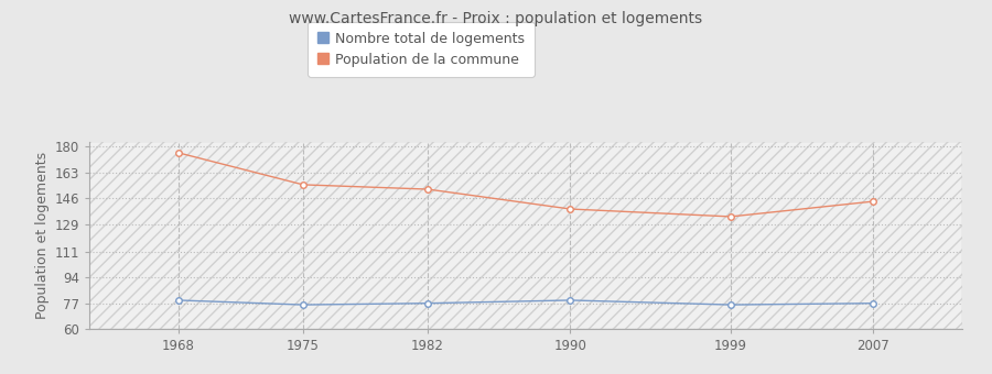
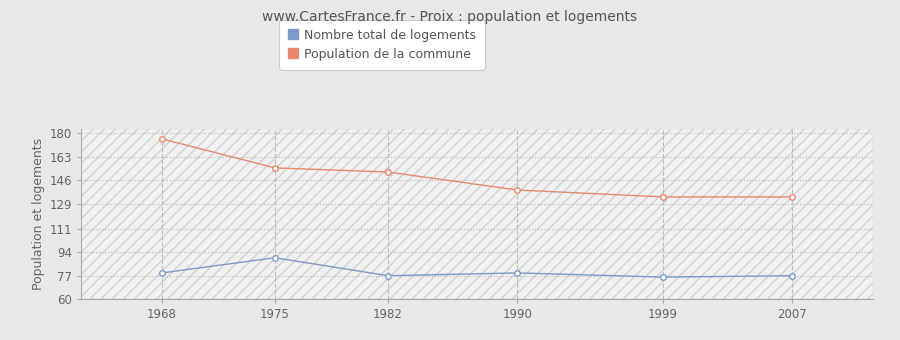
Nombre total de logements/1975: 76 -> 90
Population de la commune/2007: 144 -> 134
